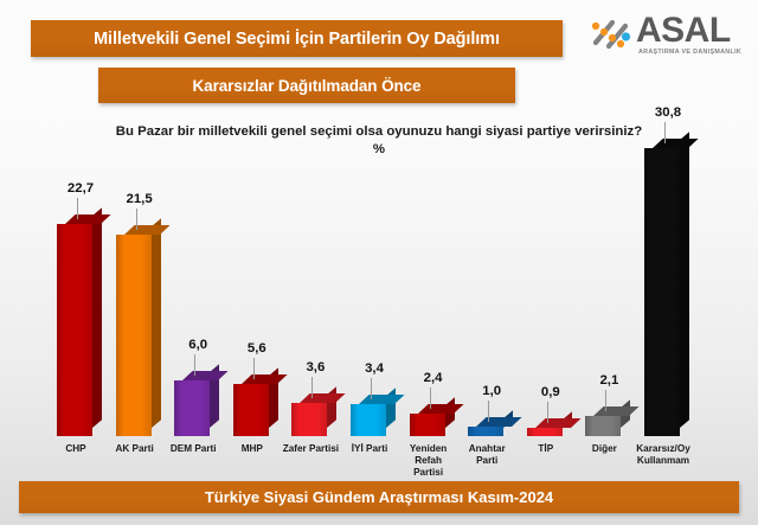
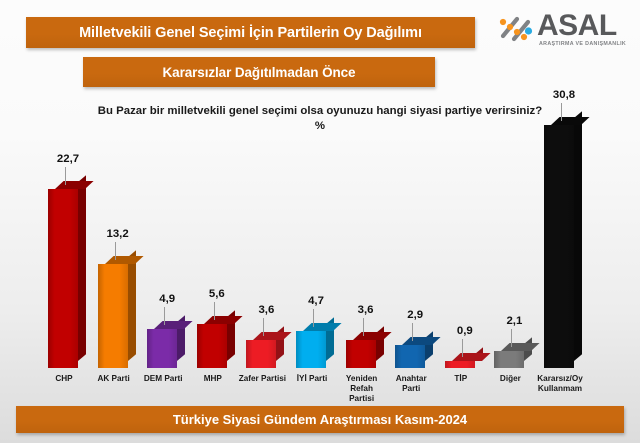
AK Parti: 21,5 -> 13,2
DEM Parti: 6,0 -> 4,9
İYİ Parti: 3,4 -> 4,7
Yeniden Refah Partisi: 2,4 -> 3,6
Anahtar Parti: 1,0 -> 2,9
